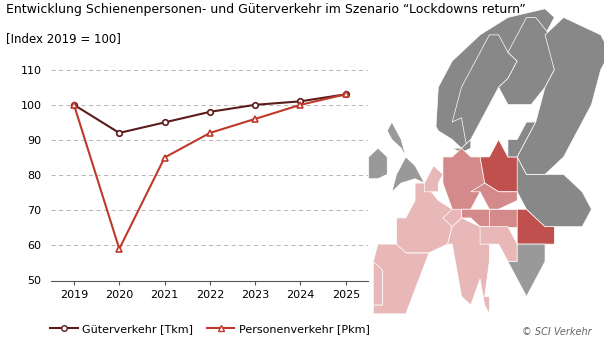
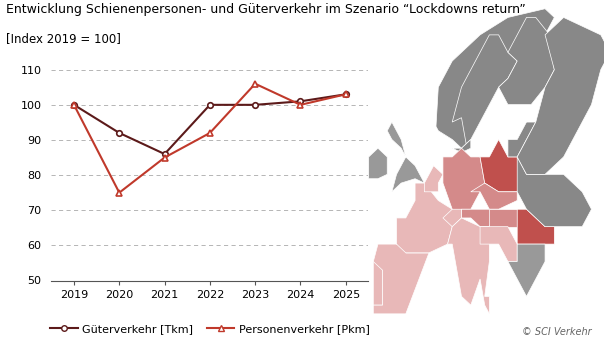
Personenverkehr [Pkm]/2020: 59 -> 75
Güterverkehr [Tkm]/2021: 95 -> 86
Güterverkehr [Tkm]/2022: 98 -> 100
Personenverkehr [Pkm]/2023: 96 -> 106
